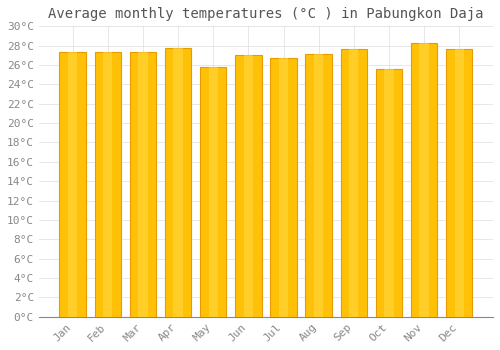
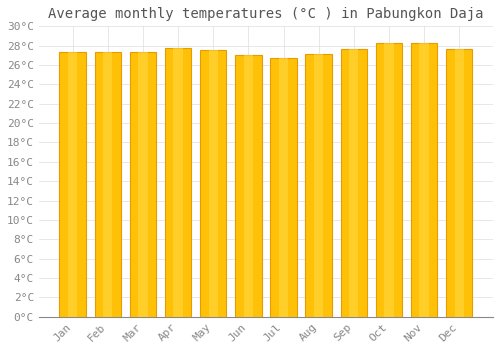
May: 25.8°C -> 27.6°C
Oct: 25.6°C -> 28.3°C
